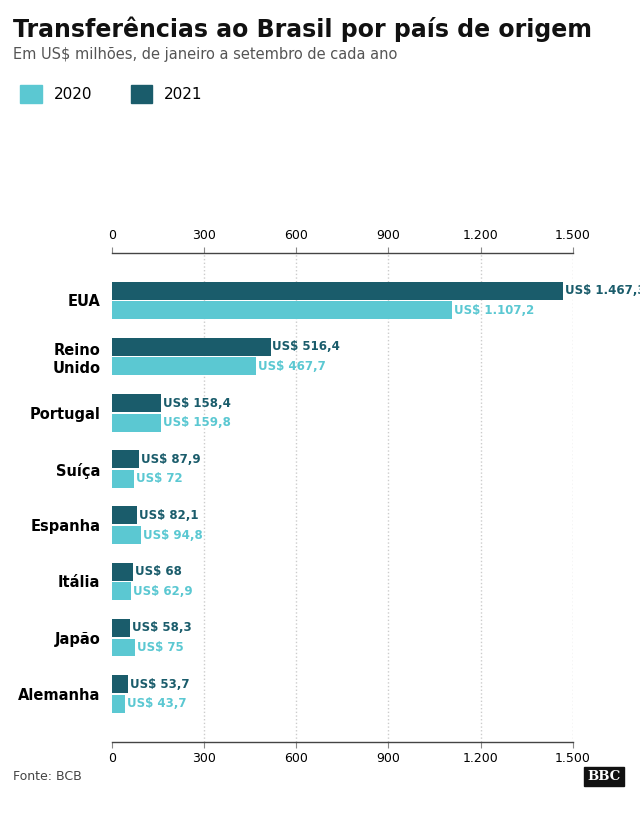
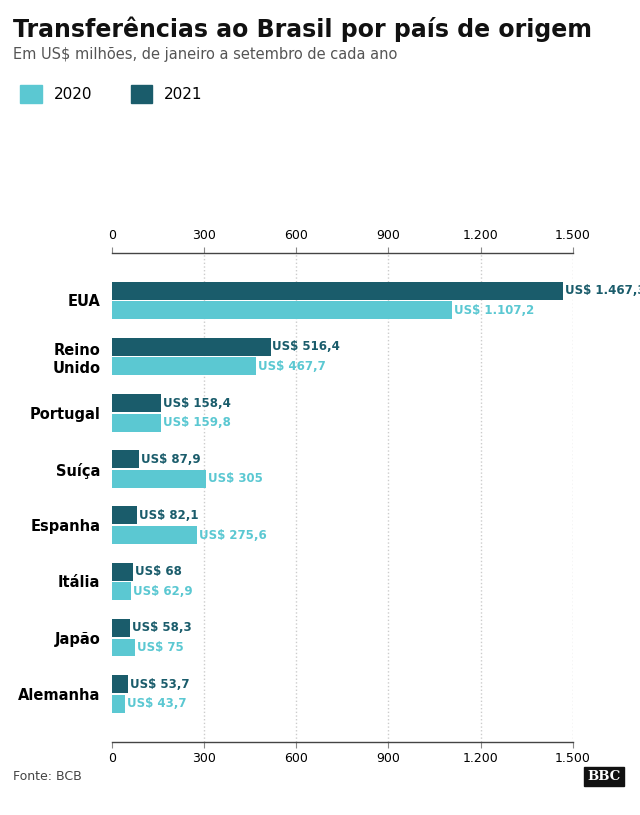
2020/Suíça: 72 -> 305
2020/Espanha: 94,8 -> 275,6
